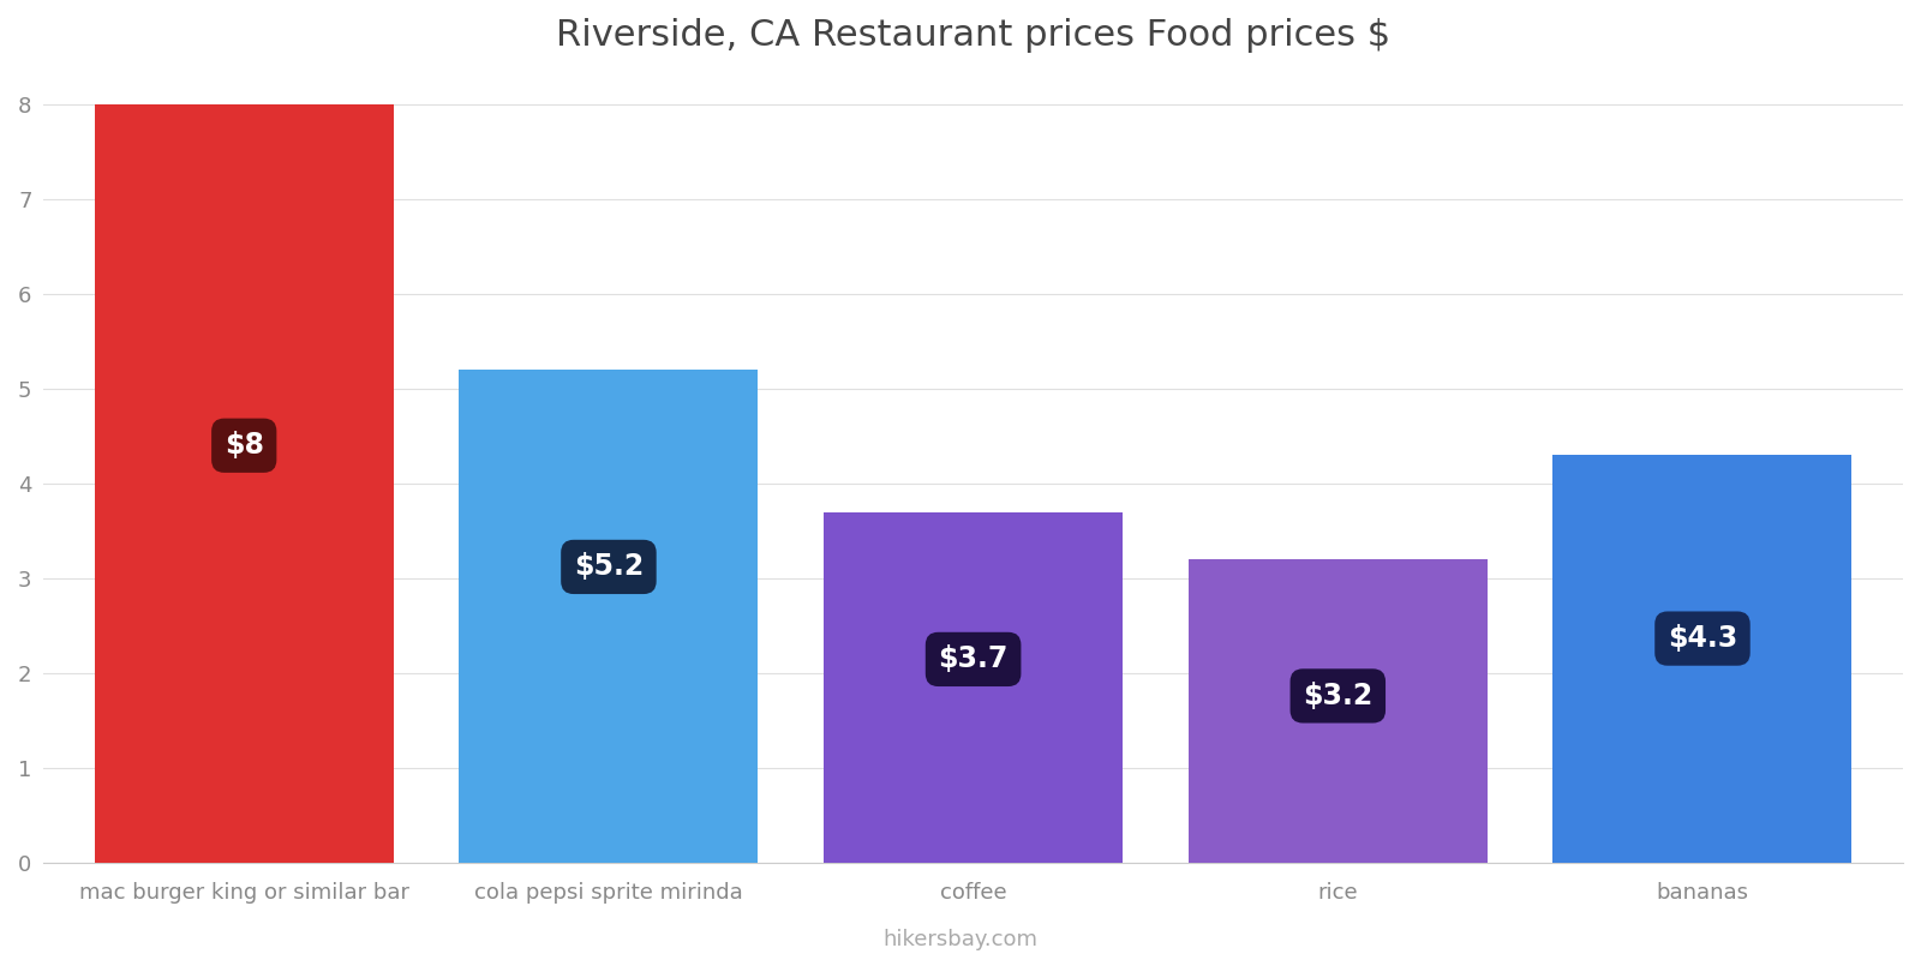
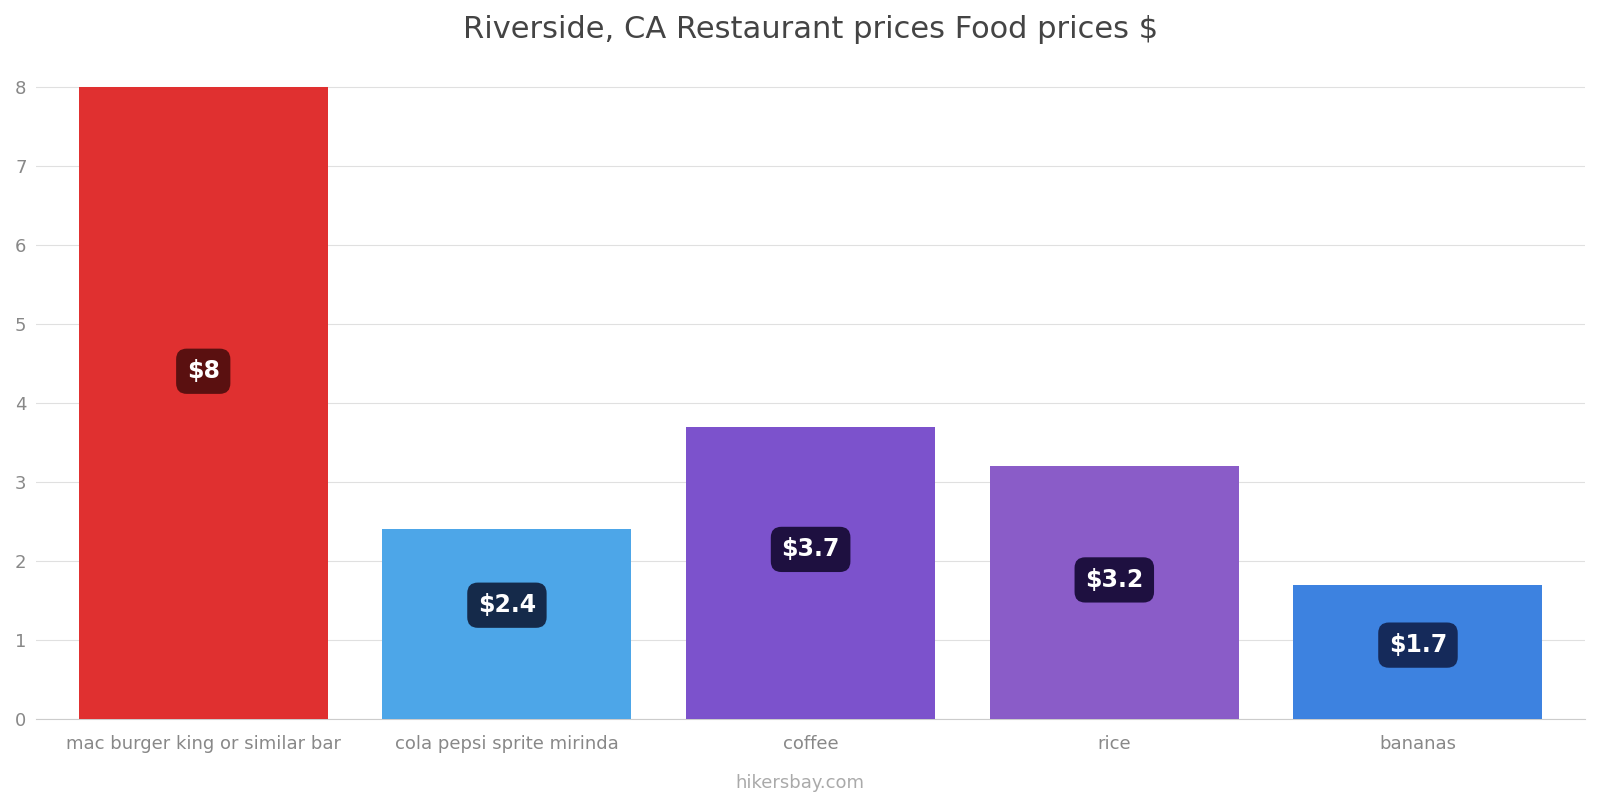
cola pepsi sprite mirinda: $5.2 -> $2.4
bananas: $4.3 -> $1.7
